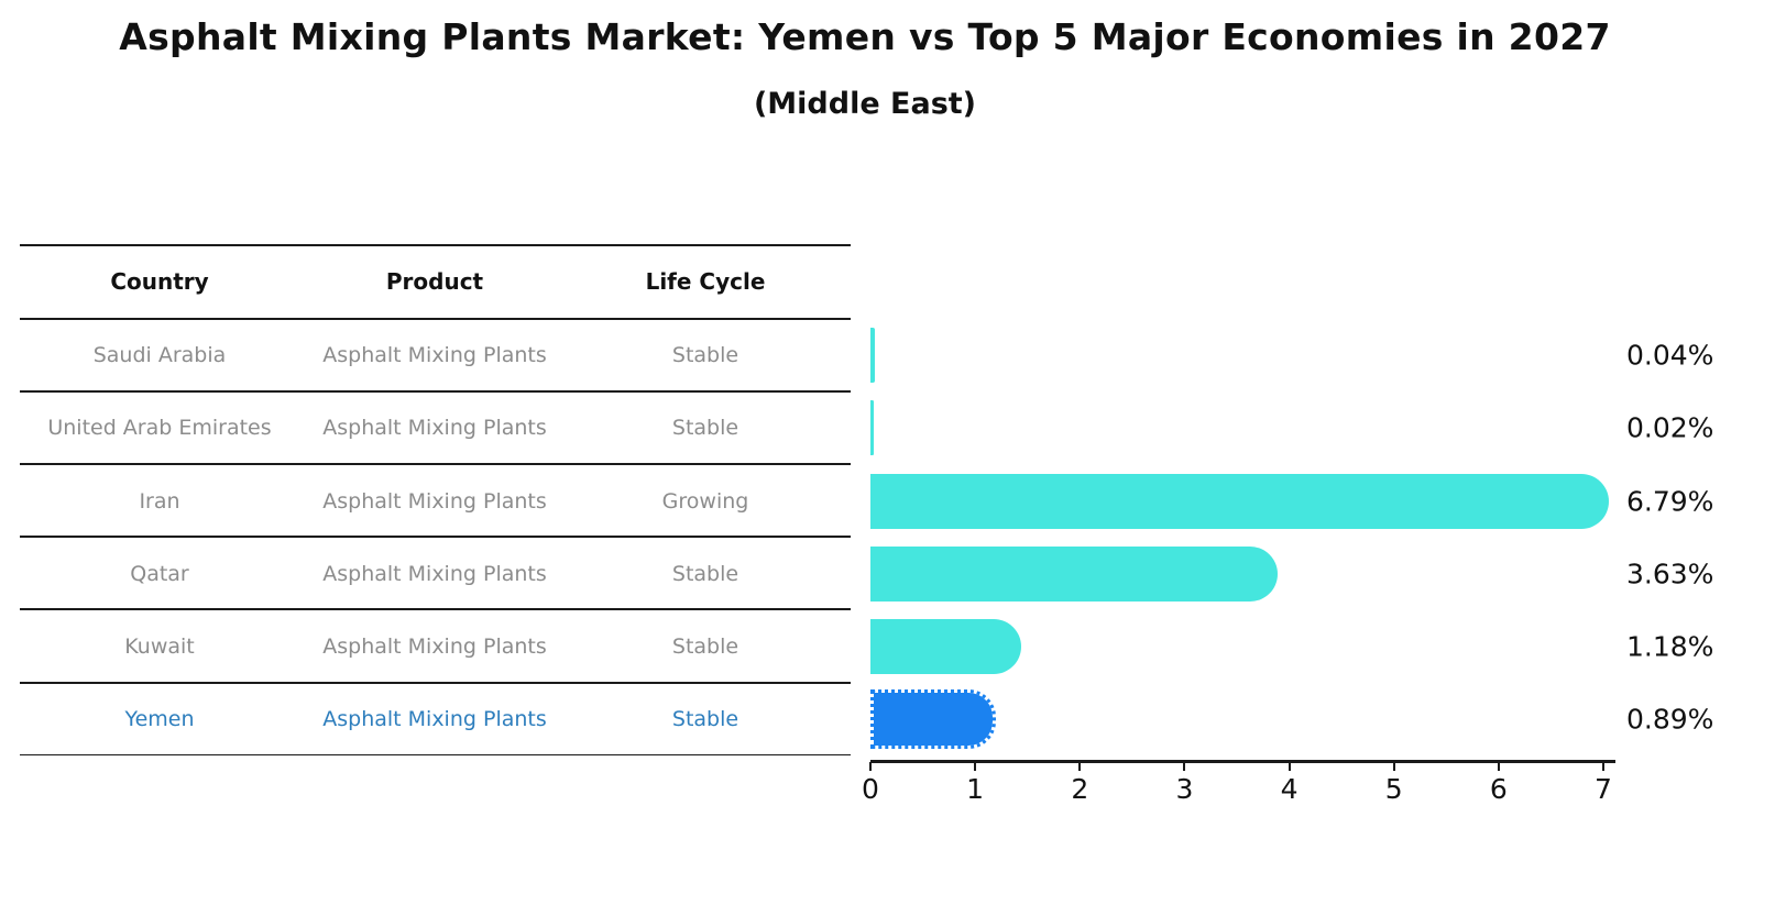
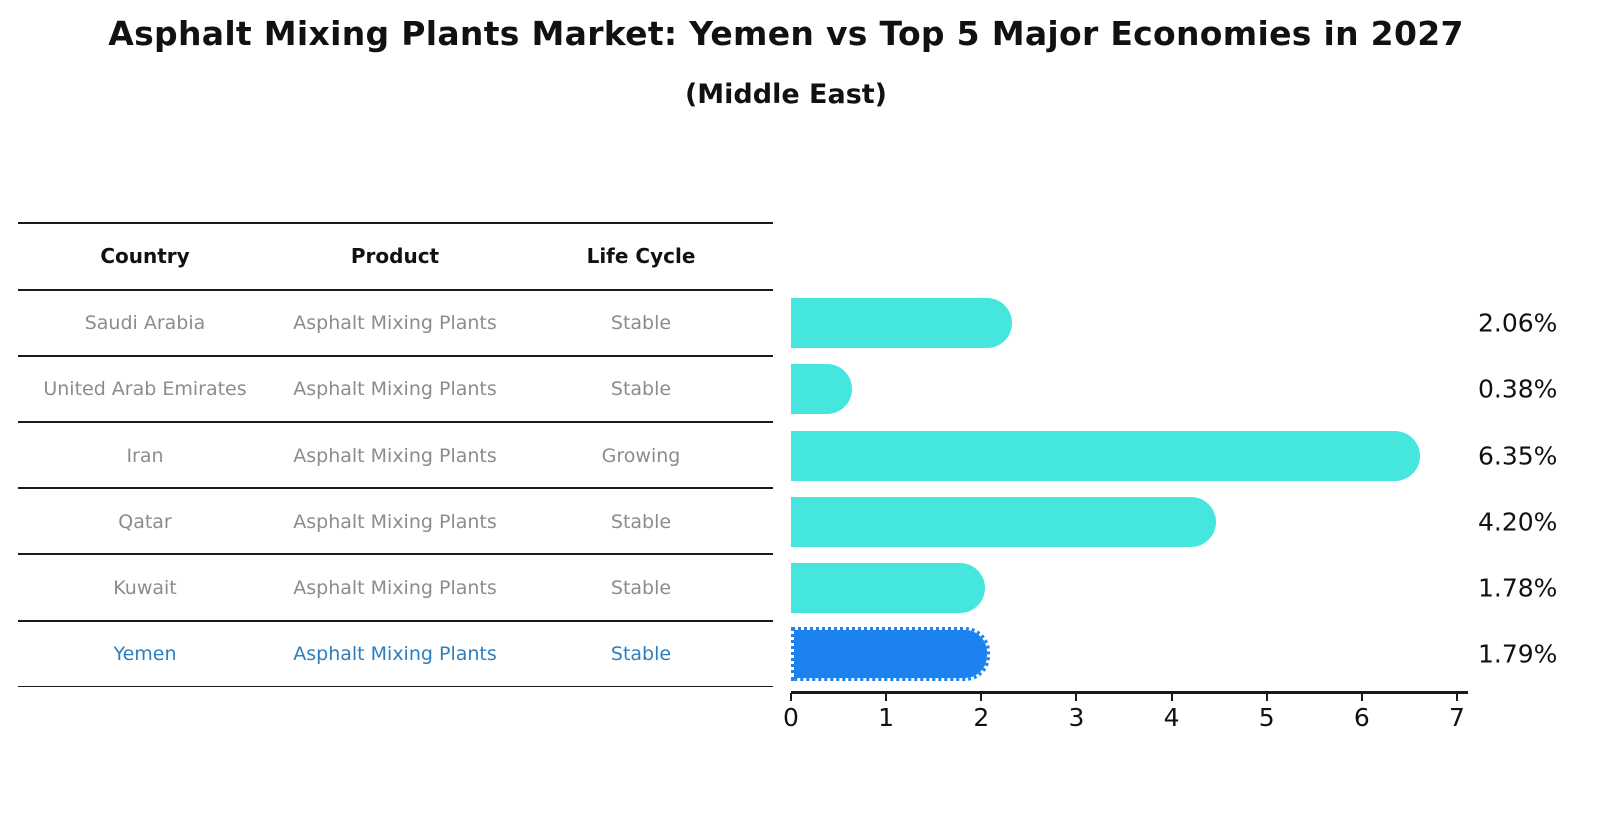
Saudi Arabia: 0.04% -> 2.06%
United Arab Emirates: 0.02% -> 0.38%
Iran: 6.79% -> 6.35%
Qatar: 3.63% -> 4.20%
Kuwait: 1.18% -> 1.78%
Yemen: 0.89% -> 1.79%
